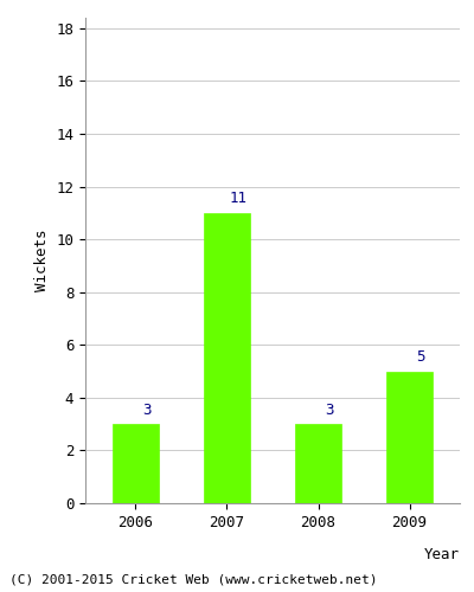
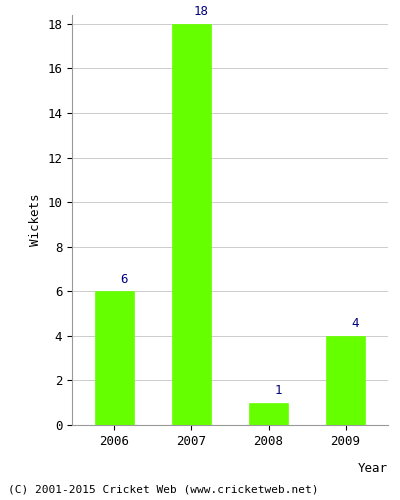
2006: 3 -> 6
2007: 11 -> 18
2008: 3 -> 1
2009: 5 -> 4
